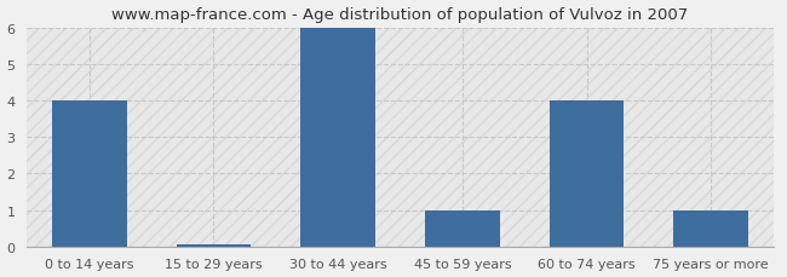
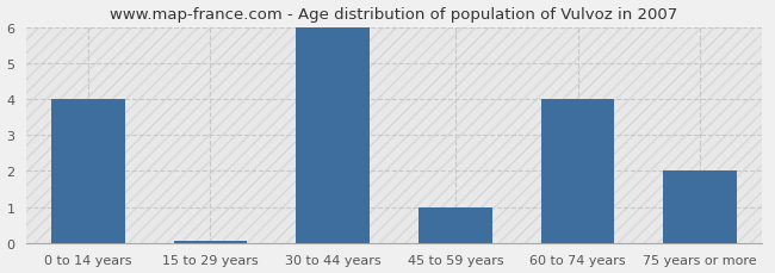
75 years or more: 1.00 -> 2.00
